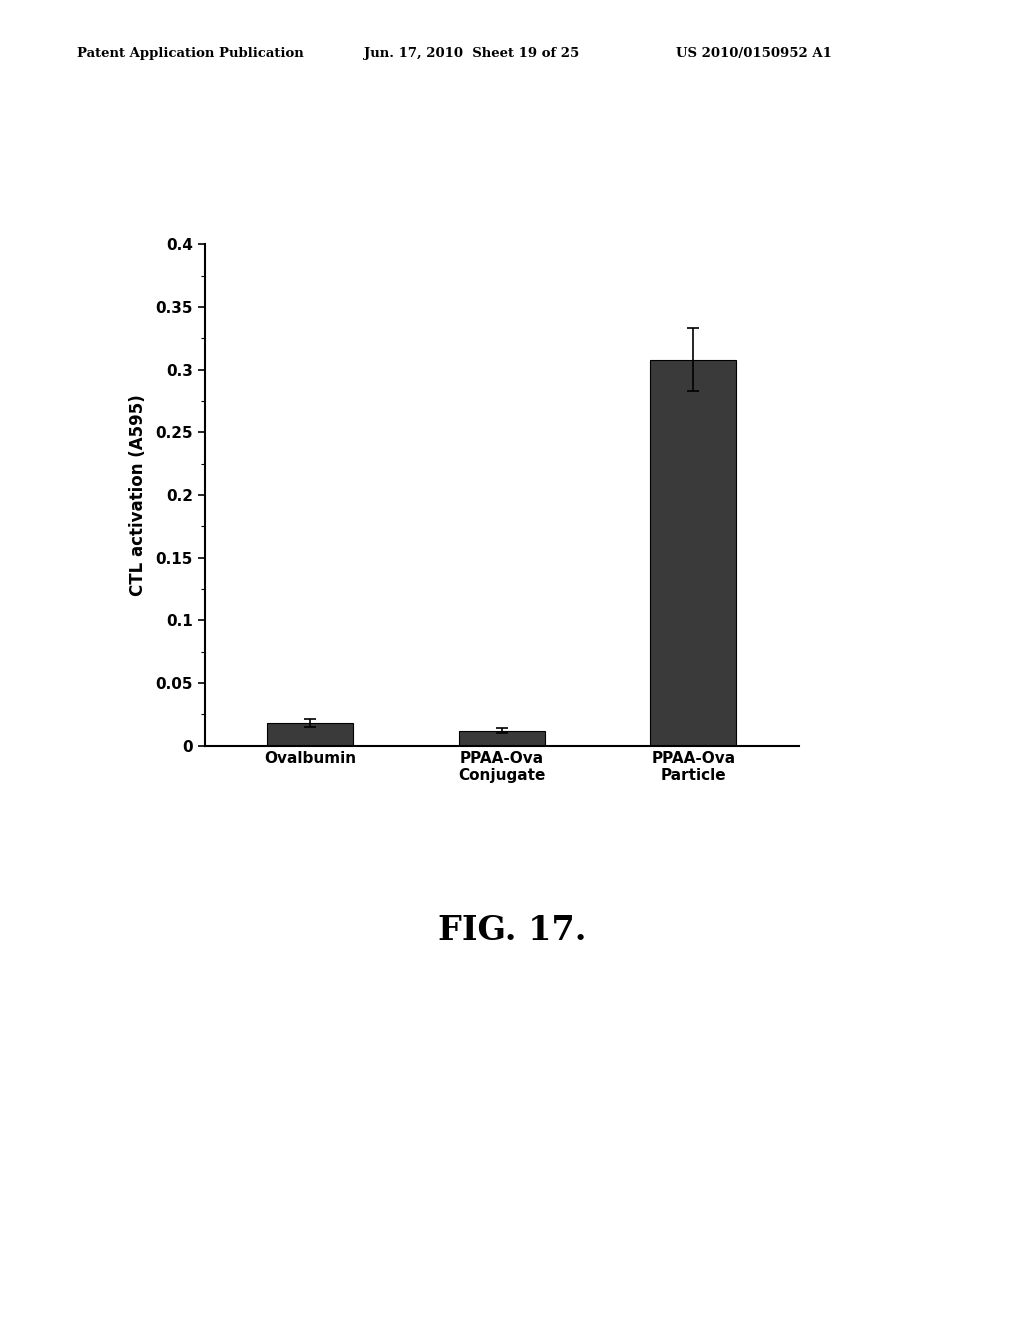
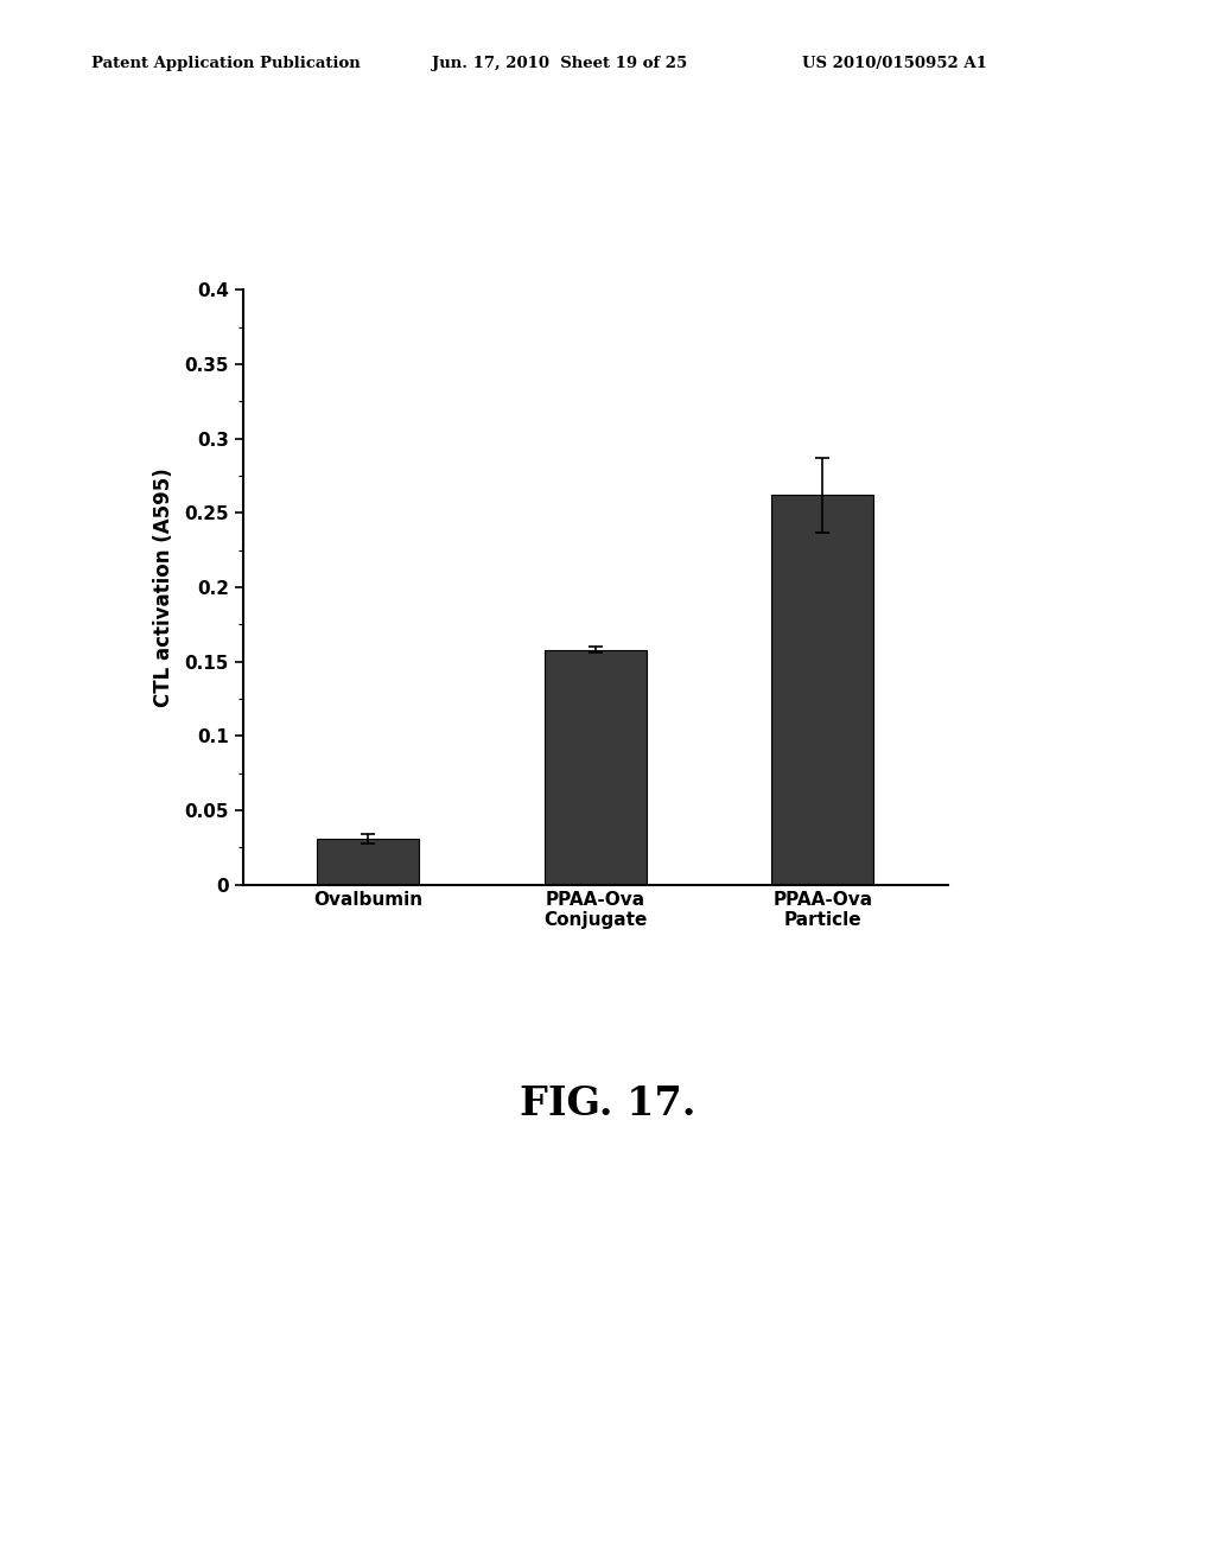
Ovalbumin: 0.018 -> 0.031
PPAA-Ova Conjugate: 0.012 -> 0.158
PPAA-Ova Particle: 0.308 -> 0.262
